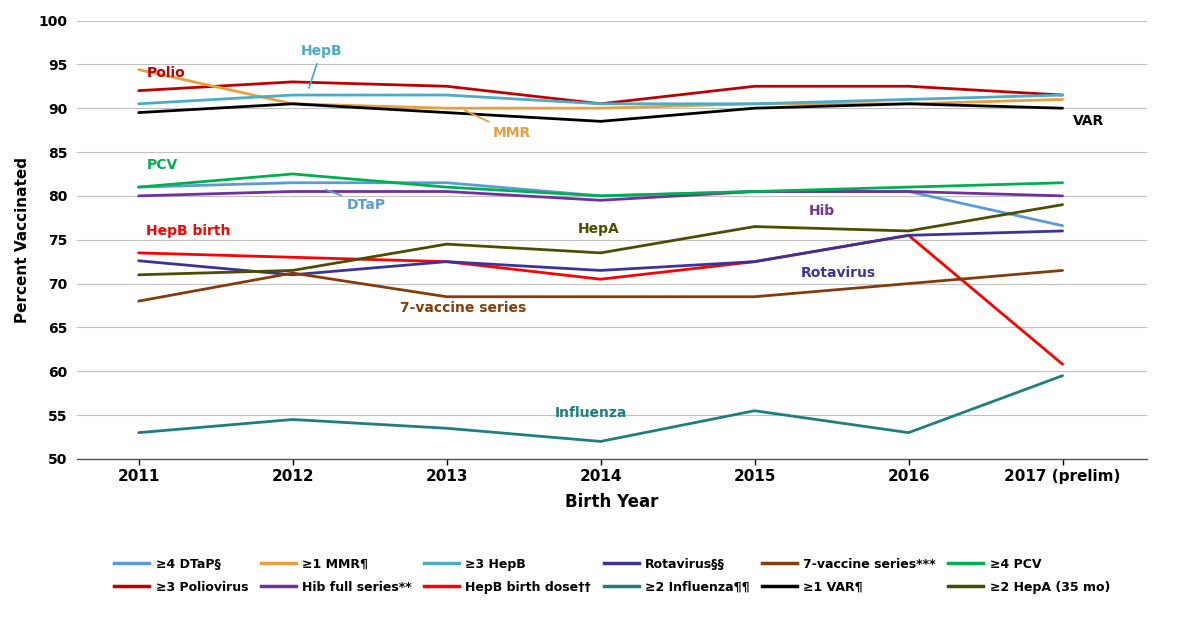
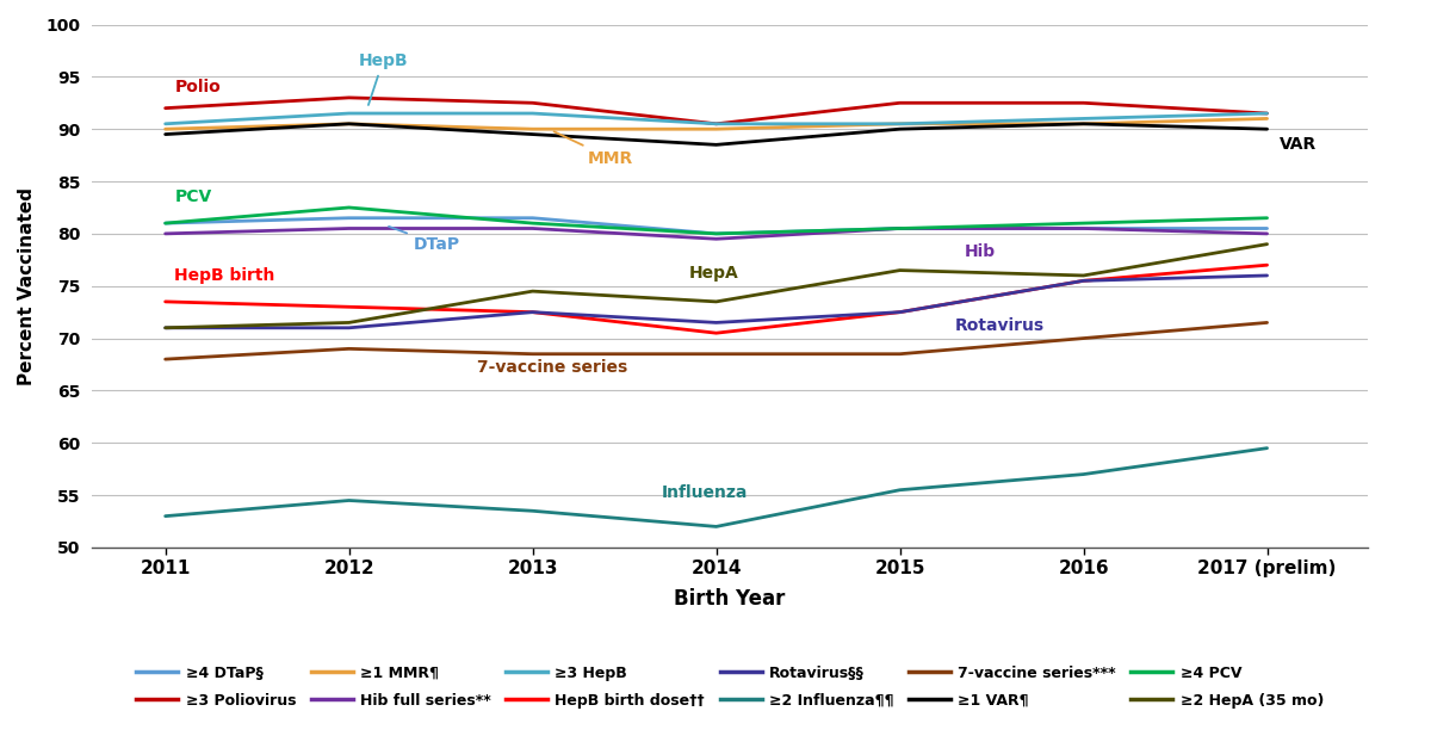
≥1 MMR¶/2011: 94.4 -> 90.0
Rotavirus§§/2011: 72.6 -> 71.0
7-vaccine series***/2012: 71.2 -> 69.0
≥2 Influenza¶¶/2016: 53.0 -> 57.0
≥4 DTaP§/2017 (prelim): 76.6 -> 80.5
HepB birth dose††/2017 (prelim): 60.8 -> 77.0
